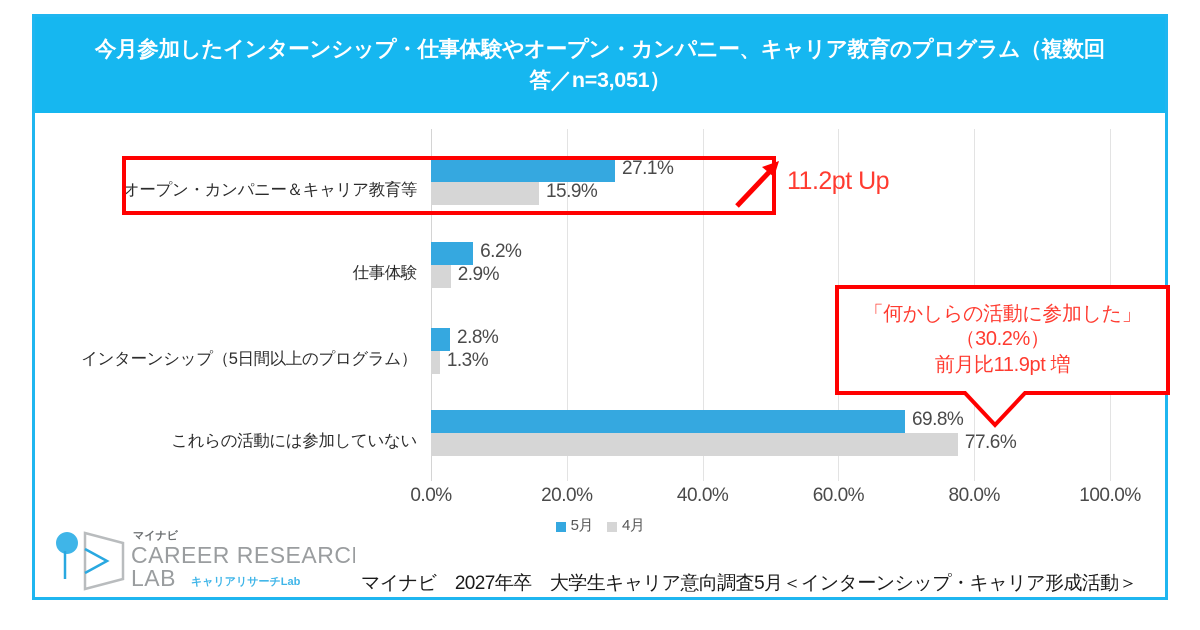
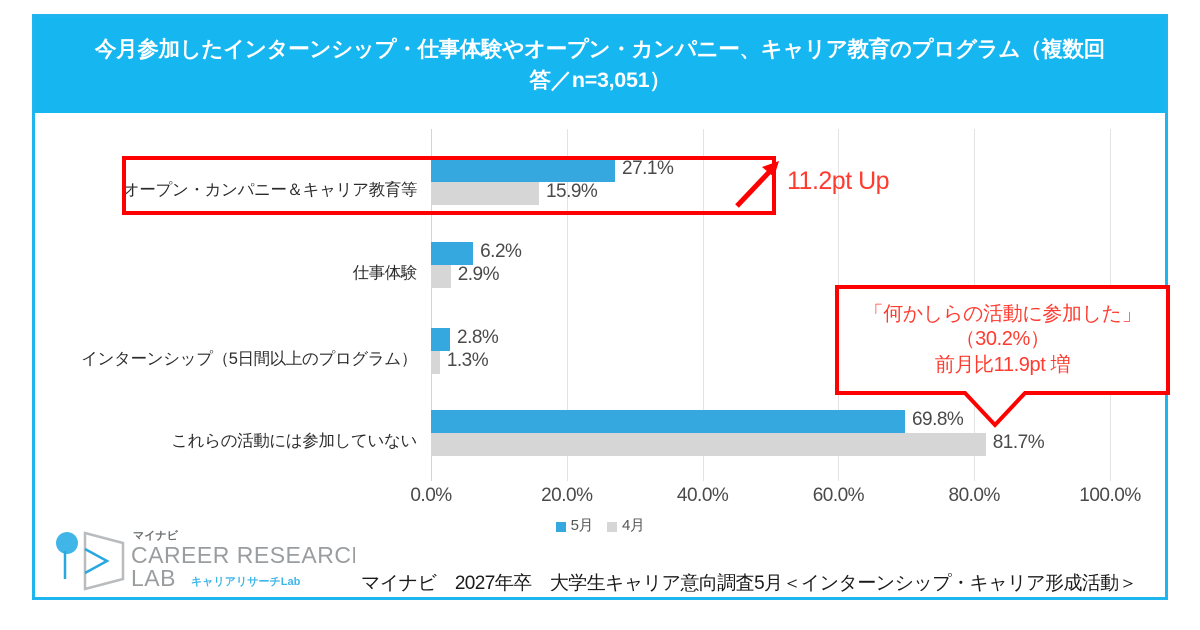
4月/これらの活動には参加していない: 77.6% -> 81.7%
